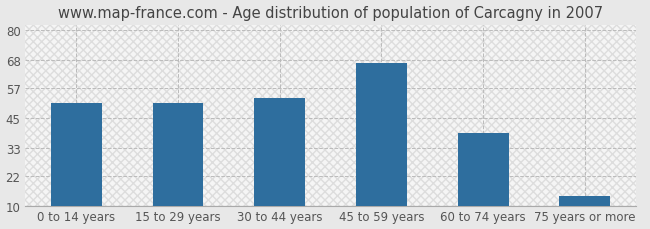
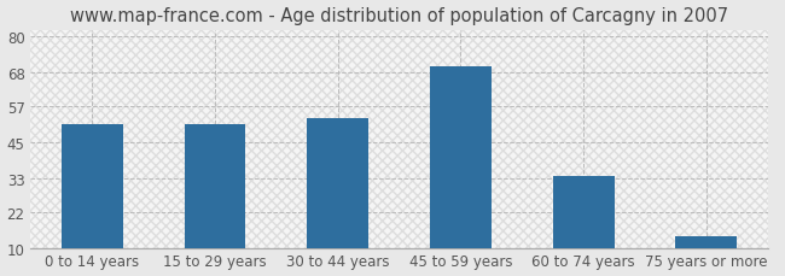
45 to 59 years: 67 -> 70
60 to 74 years: 39 -> 34
